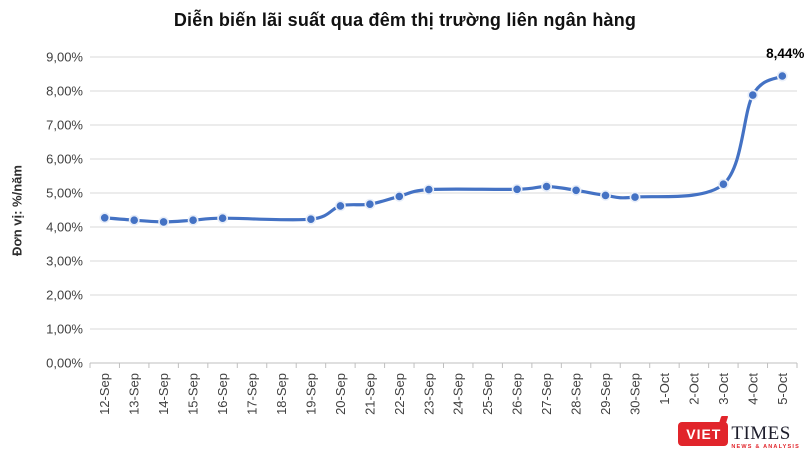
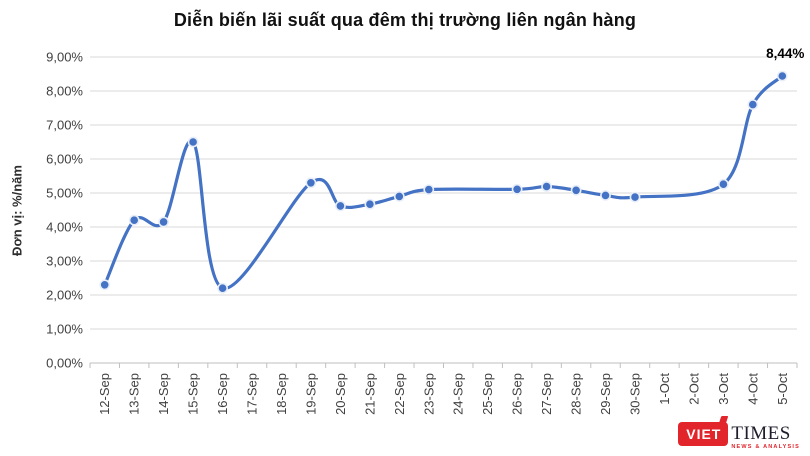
12-Sep: 4,3% -> 2,3%
15-Sep: 4,2% -> 6,5%
16-Sep: 4,3% -> 2,2%
19-Sep: 4,2% -> 5,3%
4-Oct: 7,9% -> 7,6%
